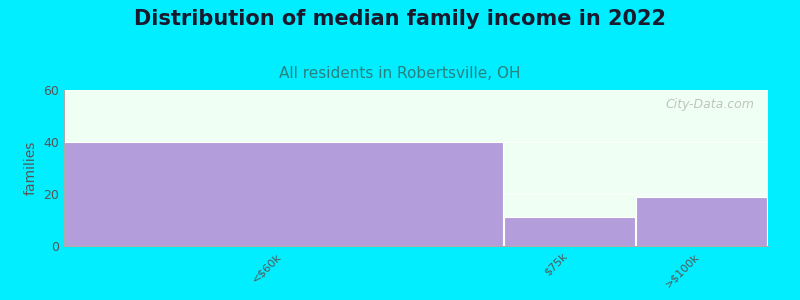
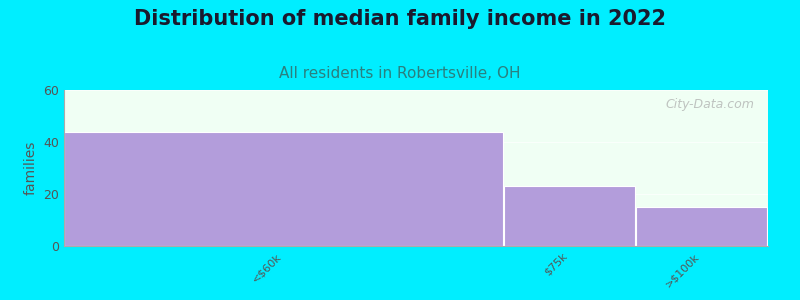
<$60k: 40 -> 44
$75k: 11 -> 23
>$100k: 19 -> 15
